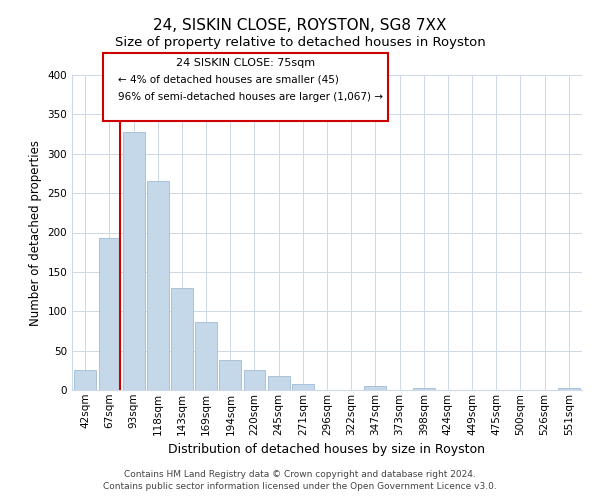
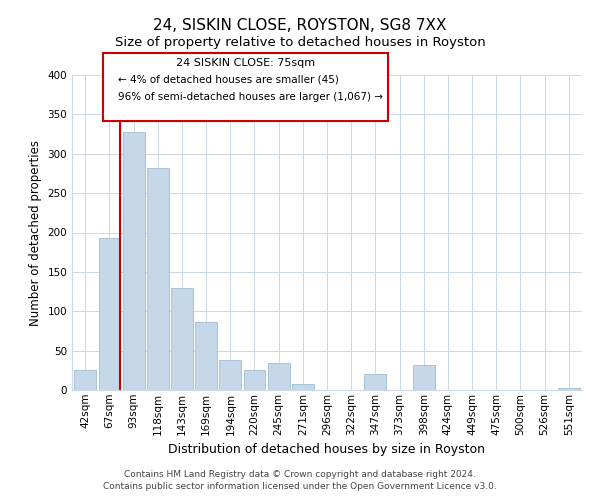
118sqm: 266 -> 282
245sqm: 18 -> 34
347sqm: 5 -> 20
398sqm: 3 -> 32
